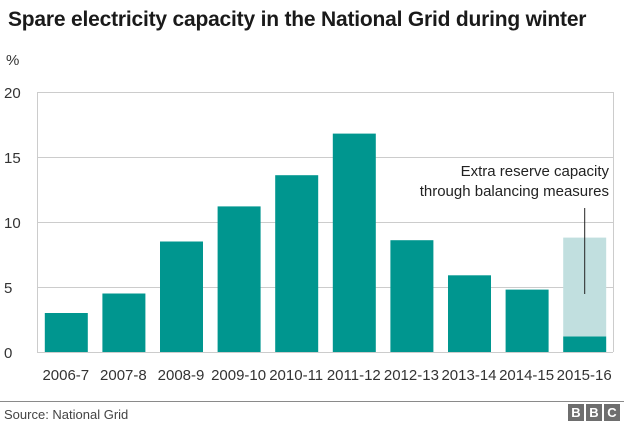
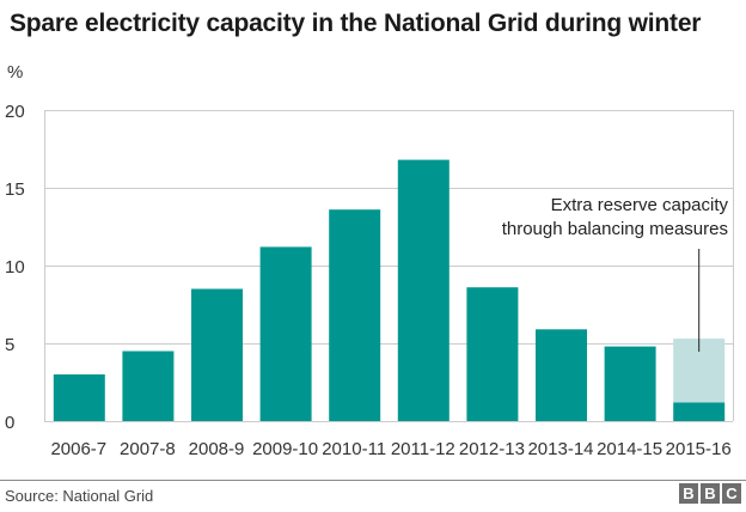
Extra reserve capacity through balancing measures/2015-16: 7.6 -> 4.1
